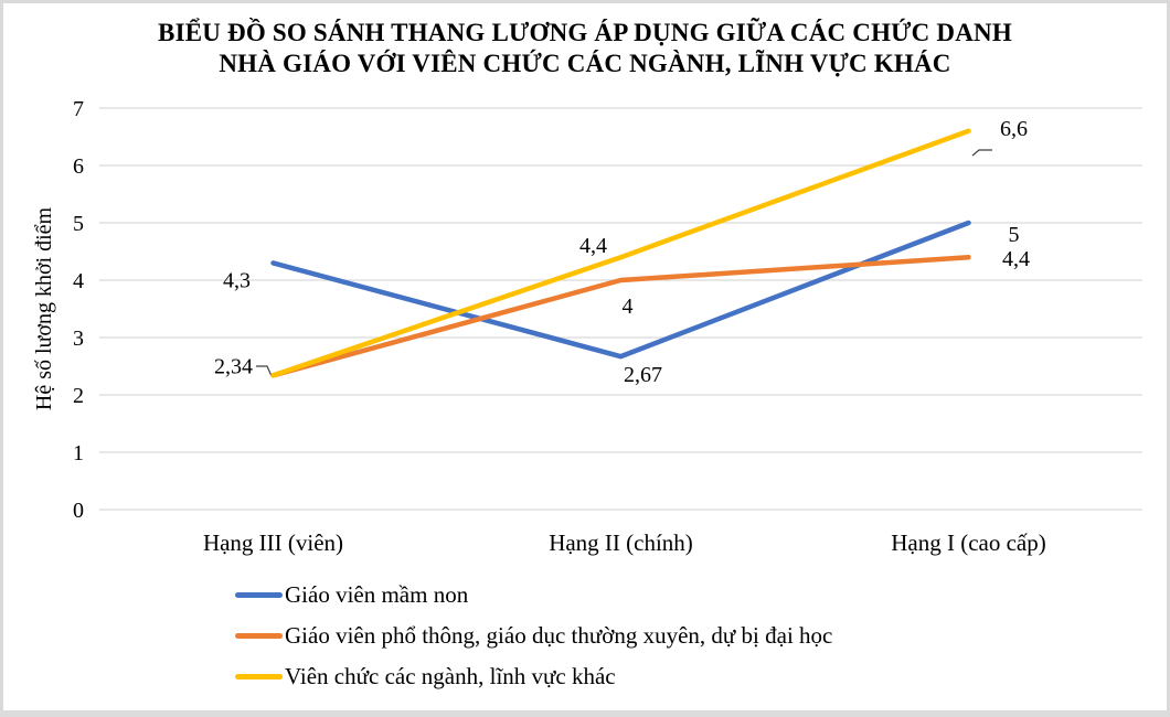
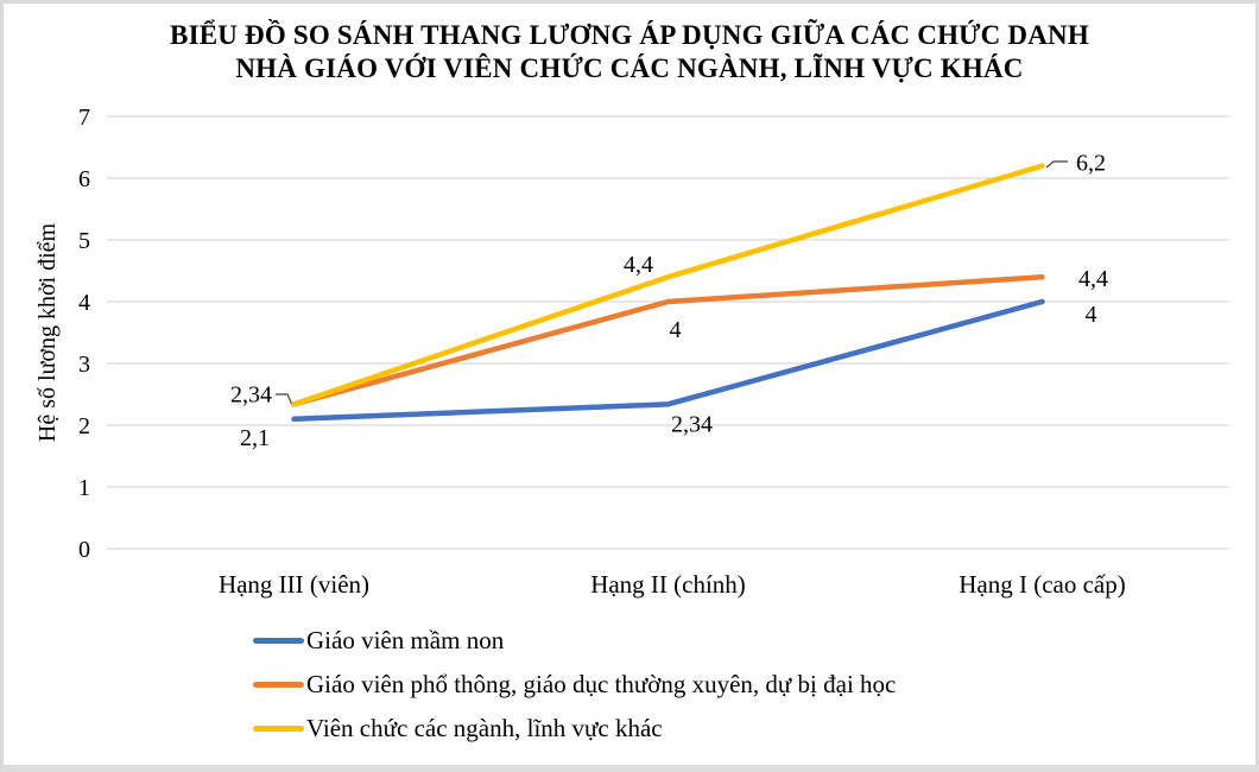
Giáo viên mầm non/Hạng III (viên): 4,3 -> 2,1
Giáo viên mầm non/Hạng II (chính): 2,67 -> 2,34
Giáo viên mầm non/Hạng I (cao cấp): 5 -> 4
Viên chức các ngành, lĩnh vực khác/Hạng I (cao cấp): 6,6 -> 6,2
